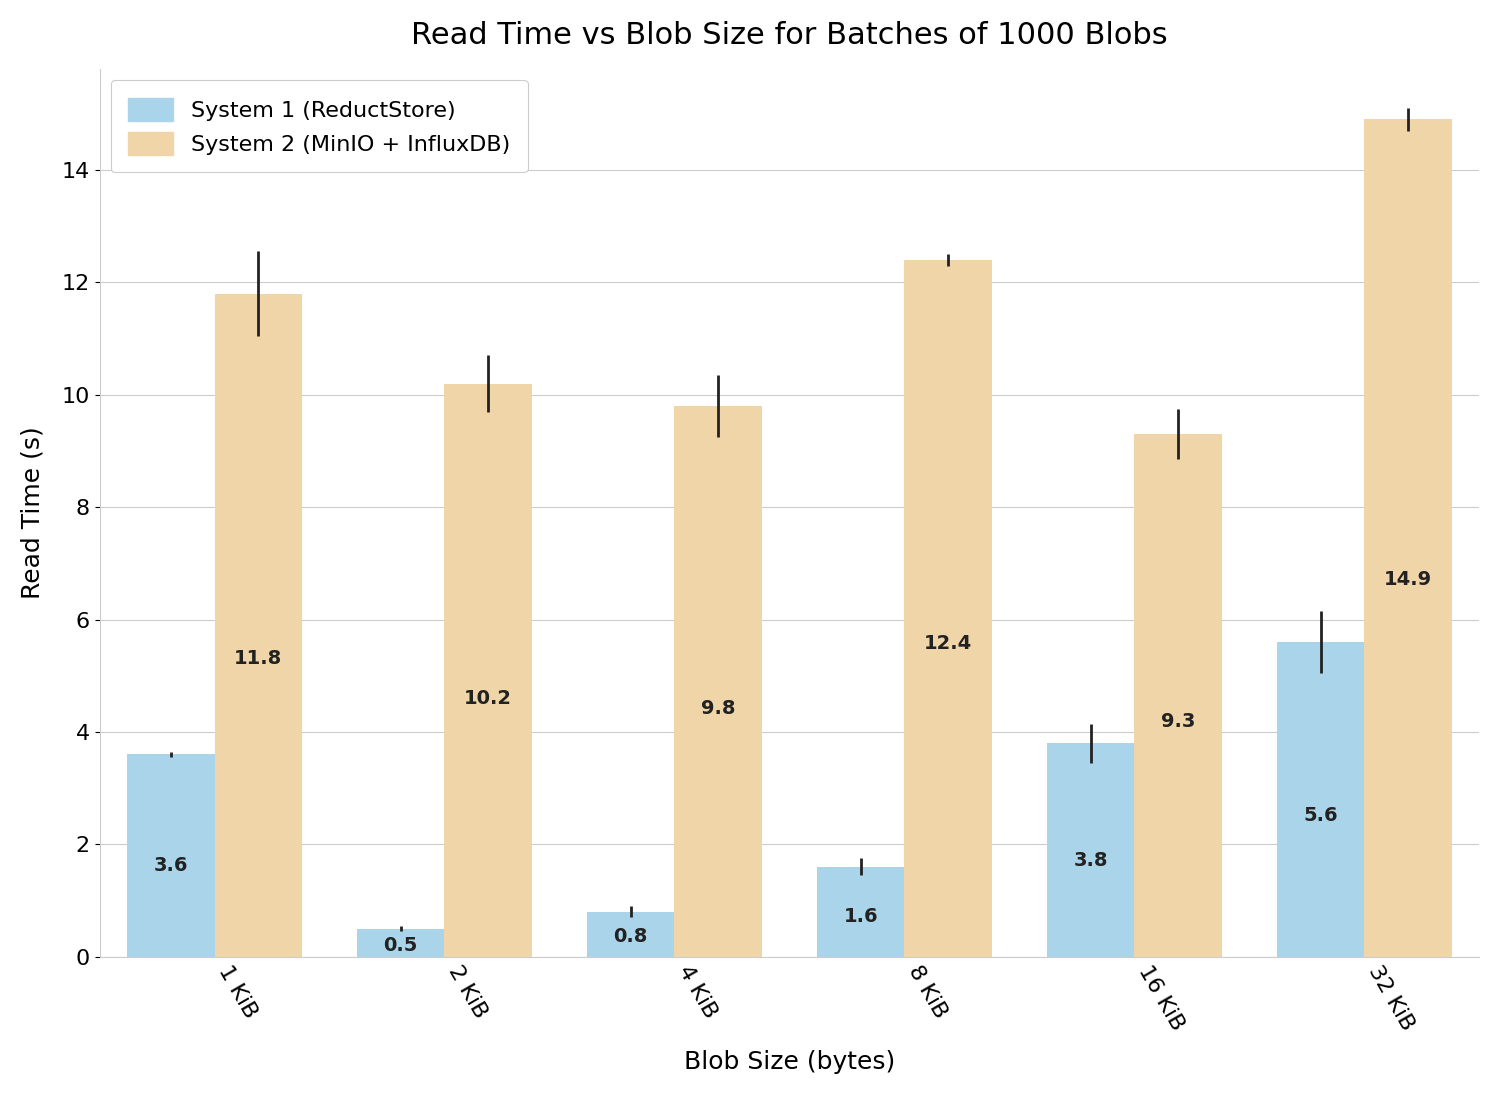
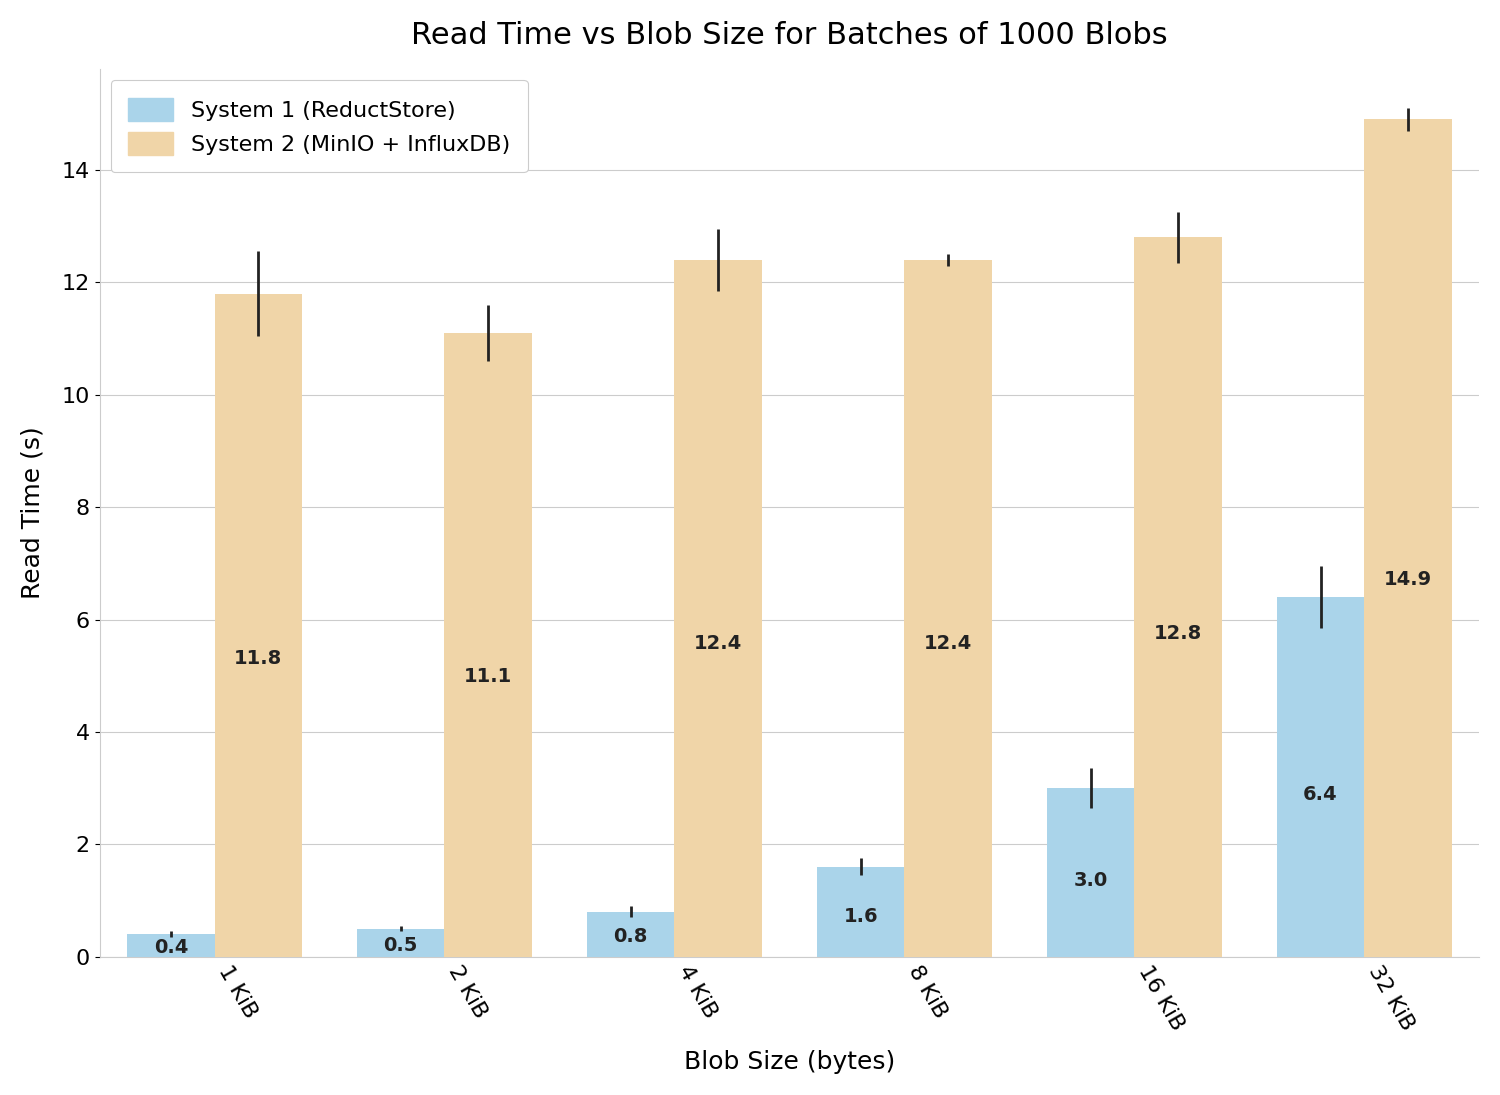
System 1 (ReductStore)/1 KiB: 3.6 -> 0.4
System 2 (MinIO + InfluxDB)/2 KiB: 10.2 -> 11.1
System 2 (MinIO + InfluxDB)/4 KiB: 9.8 -> 12.4
System 1 (ReductStore)/16 KiB: 3.8 -> 3.0
System 2 (MinIO + InfluxDB)/16 KiB: 9.3 -> 12.8
System 1 (ReductStore)/32 KiB: 5.6 -> 6.4
